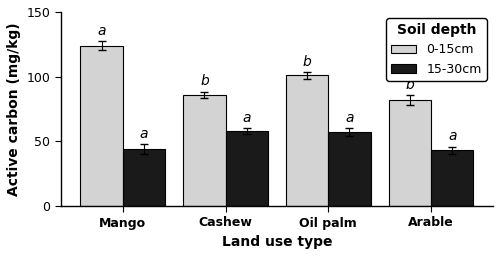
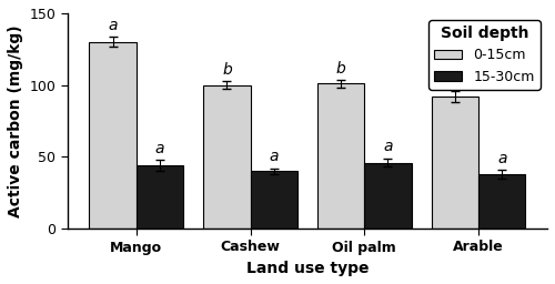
0-15cm/Mango: 124 -> 130
0-15cm/Cashew: 86 -> 100
15-30cm/Cashew: 58 -> 40
15-30cm/Oil palm: 57 -> 46
0-15cm/Arable: 82 -> 92
15-30cm/Arable: 43 -> 38
